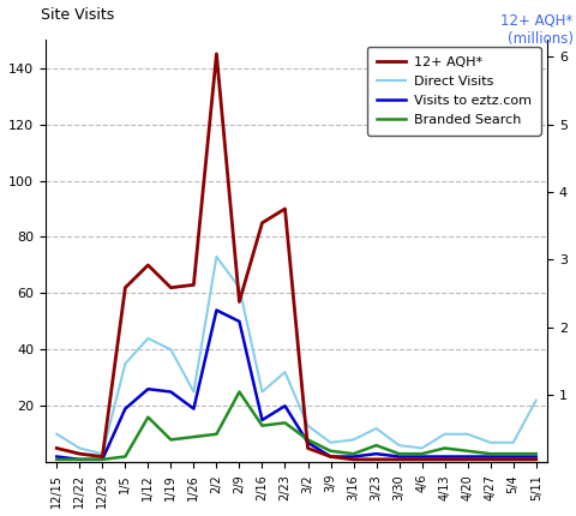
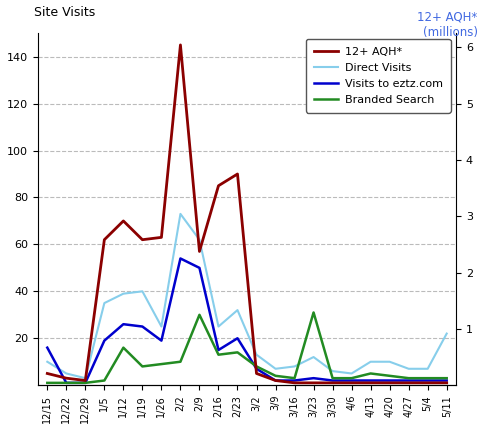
Visits to eztz.com/12/15: 2 -> 16
Direct Visits/1/12: 44 -> 39
Branded Search/2/9: 25 -> 30
Branded Search/3/23: 6 -> 31
